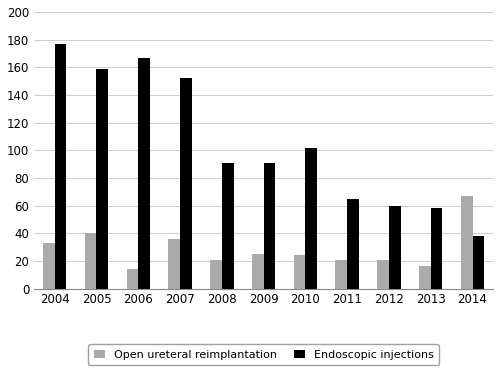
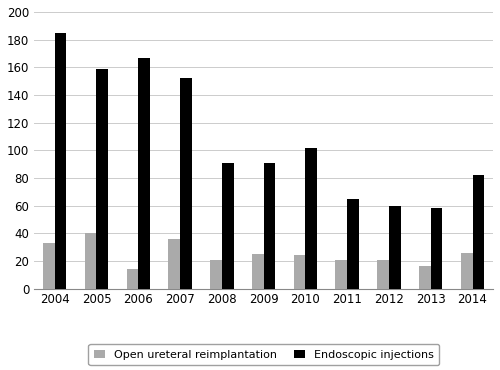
Endoscopic injections/2004: 177 -> 185
Open ureteral reimplantation/2014: 67 -> 26
Endoscopic injections/2014: 38 -> 82
